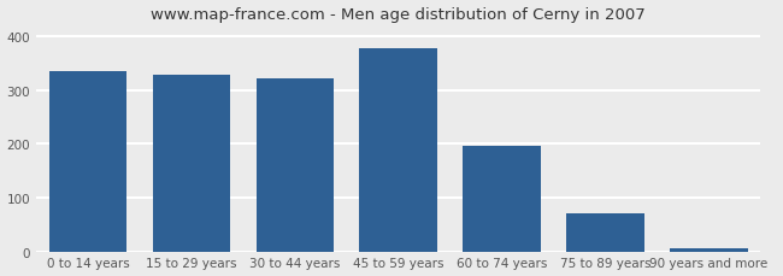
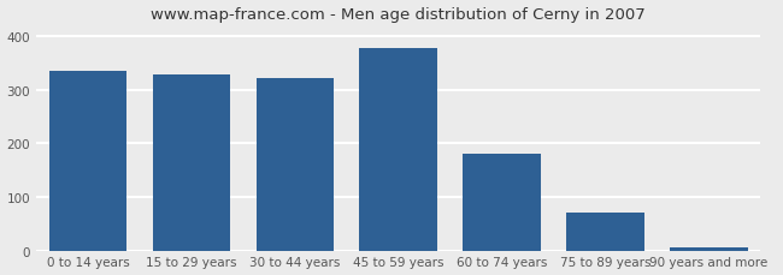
60 to 74 years: 196 -> 180
